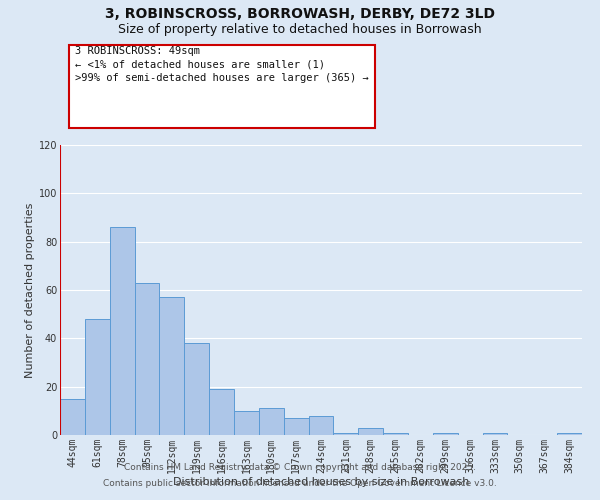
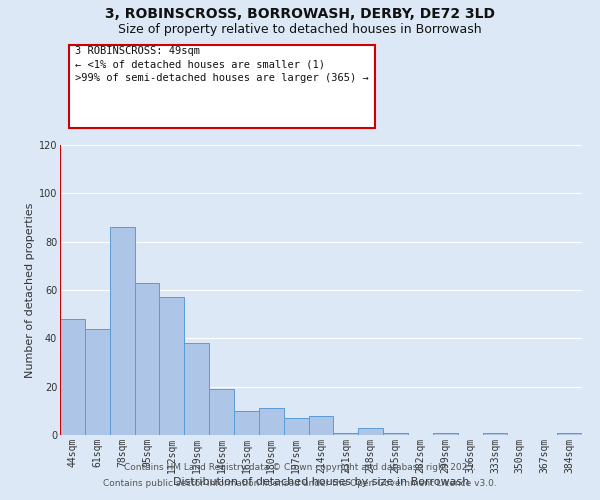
44sqm: 15 -> 48
61sqm: 48 -> 44
